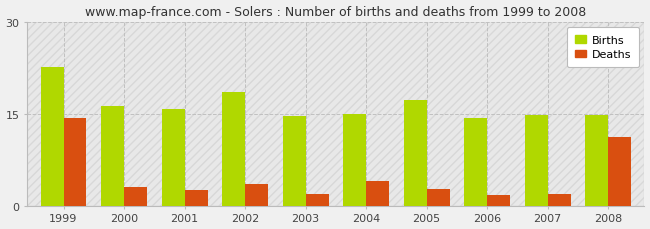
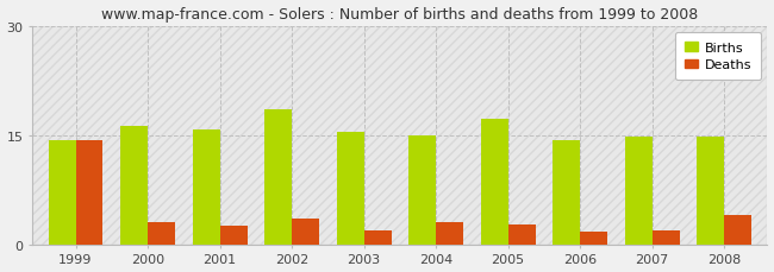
Births/1999: 22.6 -> 14.3
Births/2003: 14.6 -> 15.5
Deaths/2004: 4.0 -> 3.0
Deaths/2008: 11.2 -> 4.0
